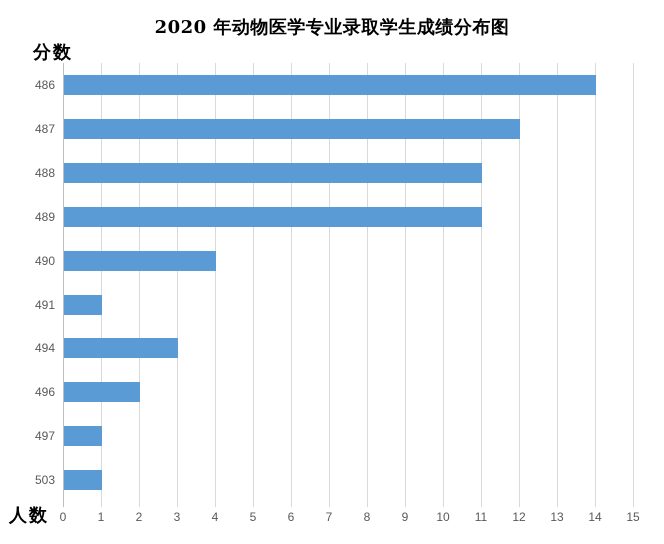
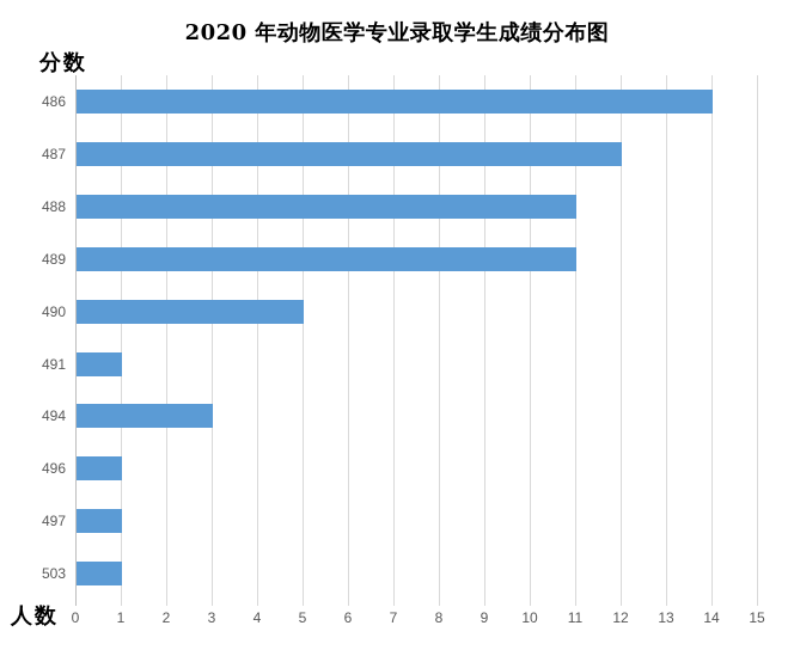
490: 4 -> 5
496: 2 -> 1
